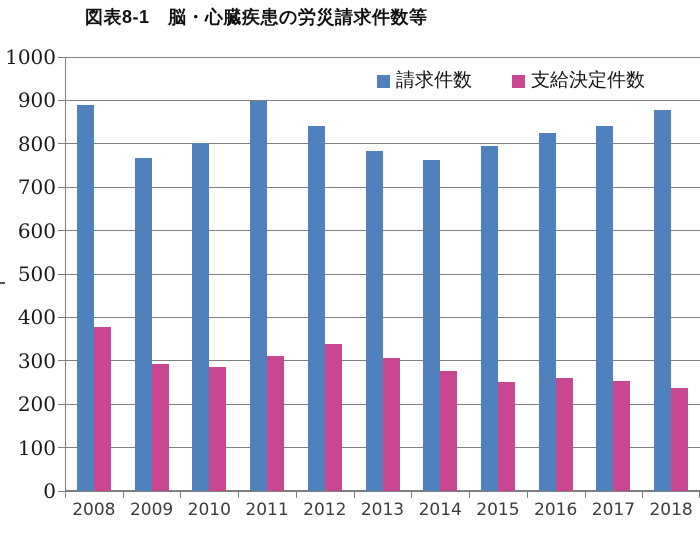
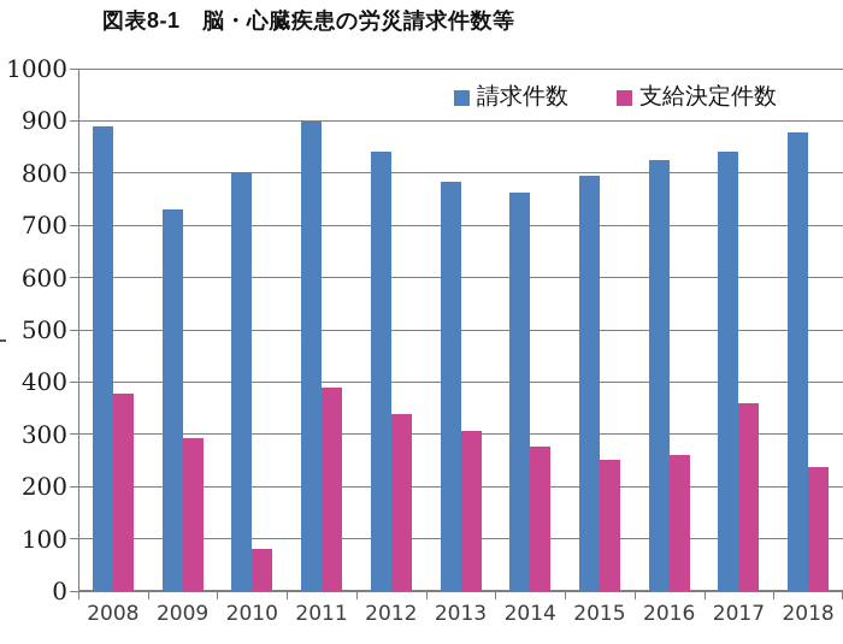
請求件数/2009: 770 -> 730
支給決定件数/2010: 280 -> 80
支給決定件数/2011: 310 -> 390
支給決定件数/2017: 250 -> 360
